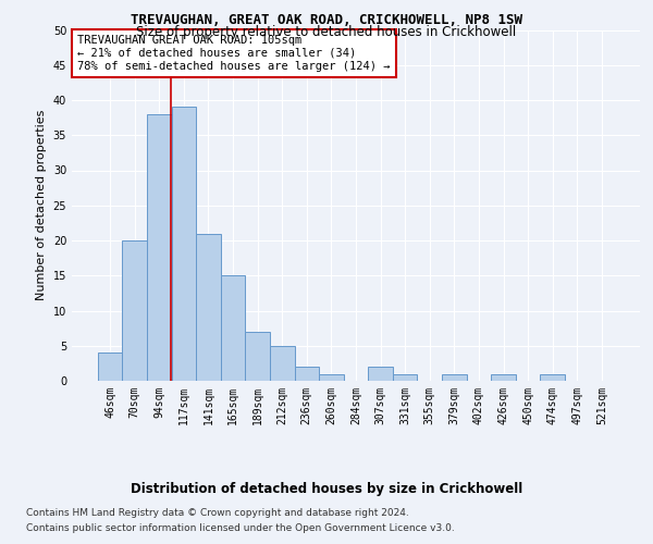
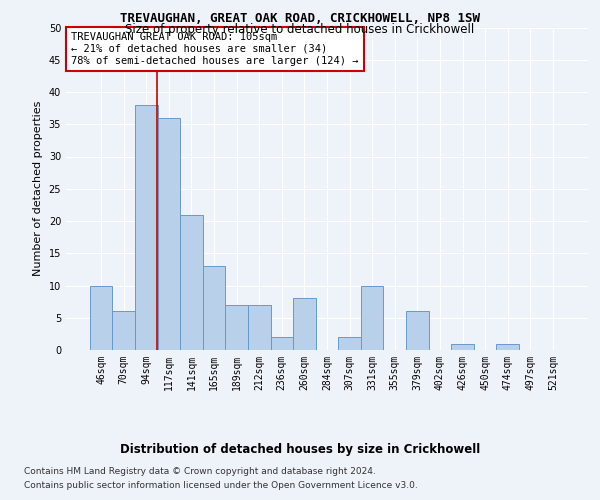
46sqm: 4 -> 10
70sqm: 20 -> 6
117sqm: 39 -> 36
165sqm: 15 -> 13
212sqm: 5 -> 7
260sqm: 1 -> 8
331sqm: 1 -> 10
379sqm: 1 -> 6
